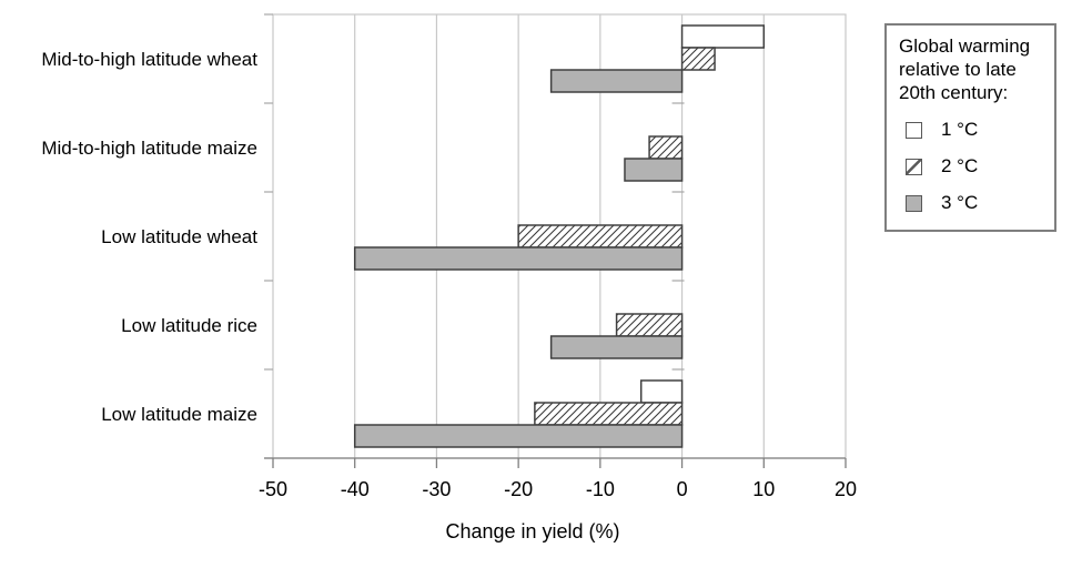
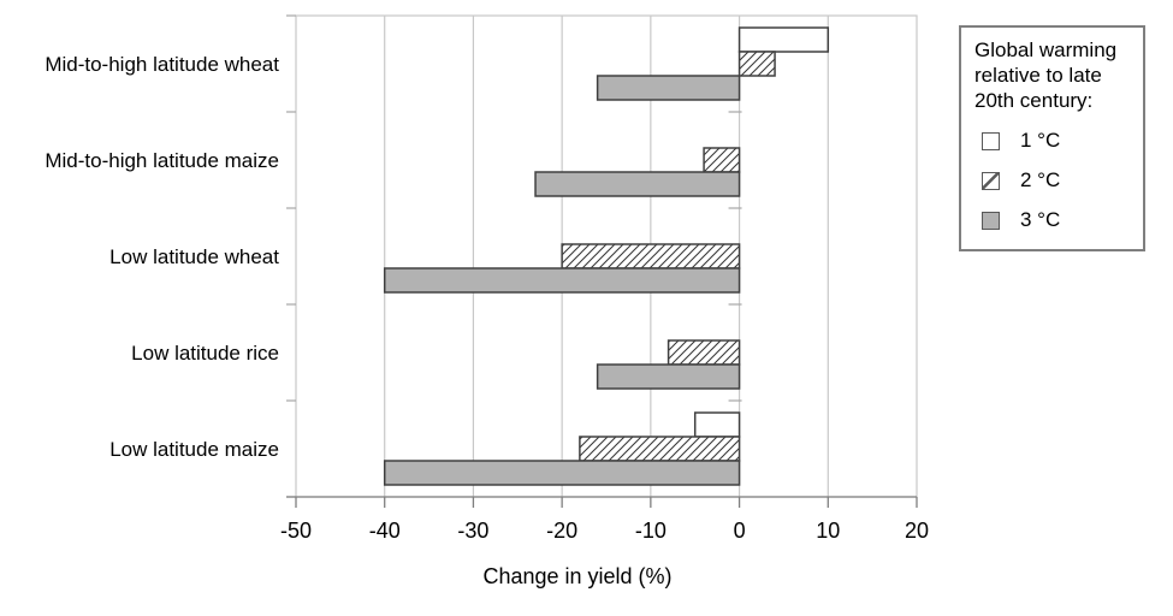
3 °C/Mid-to-high latitude maize: -7 -> -23
